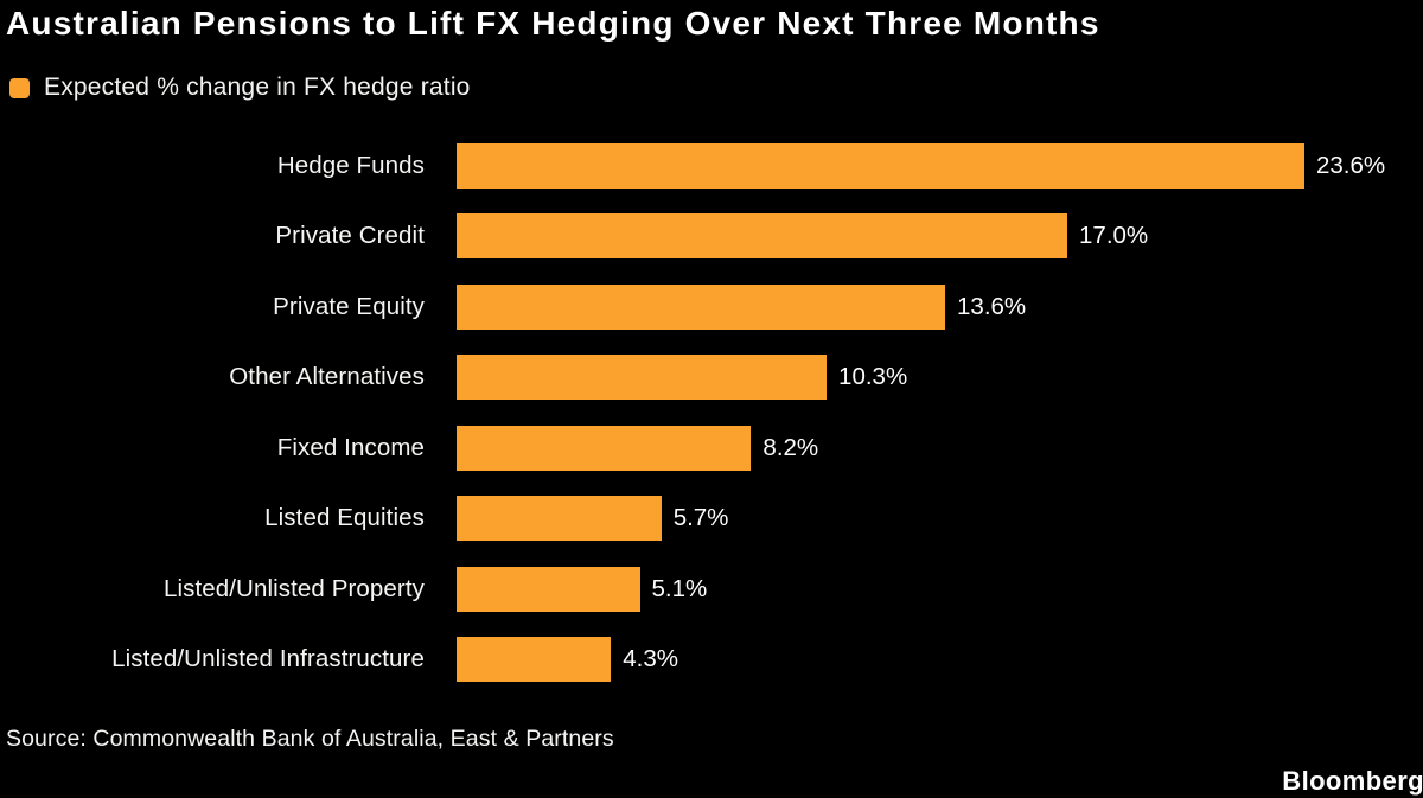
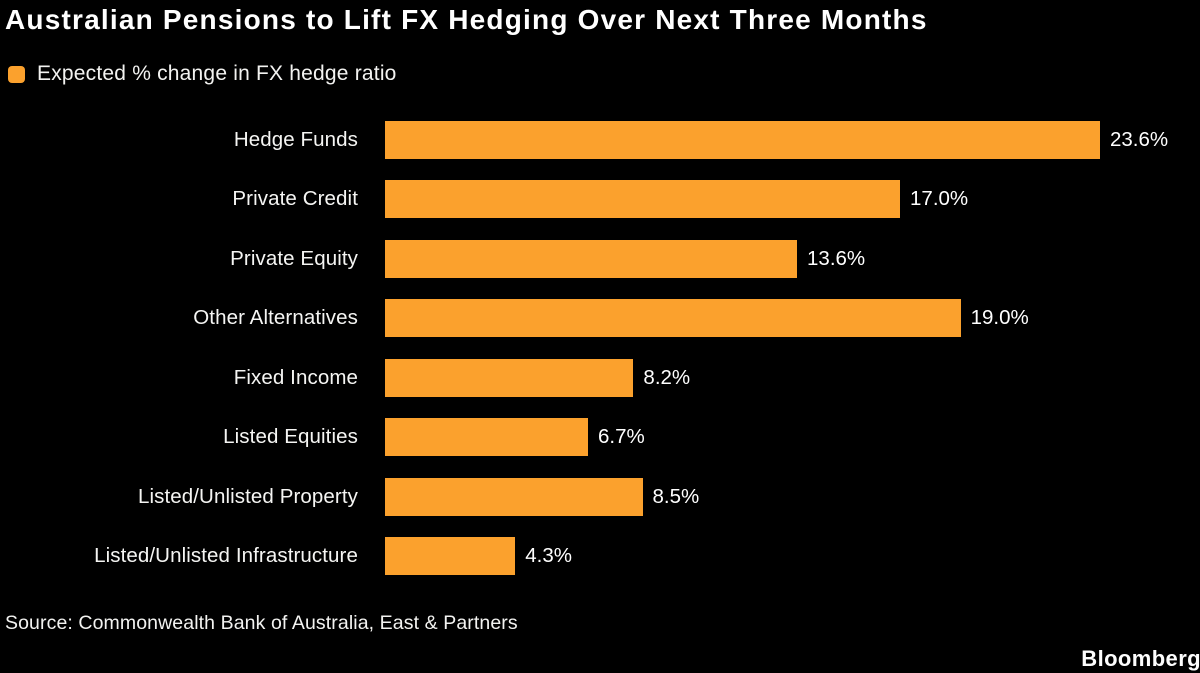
Other Alternatives: 10.3% -> 19.0%
Listed Equities: 5.7% -> 6.7%
Listed/Unlisted Property: 5.1% -> 8.5%
